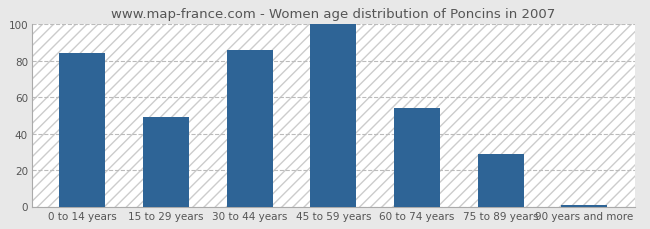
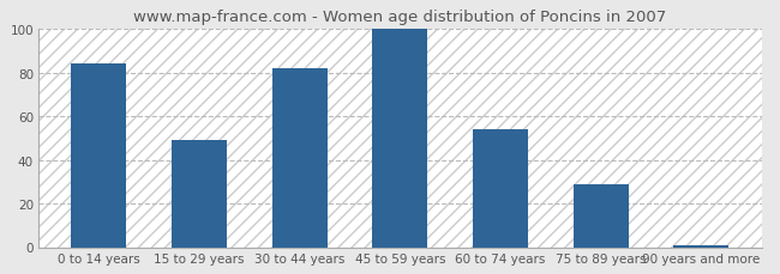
30 to 44 years: 86 -> 82
